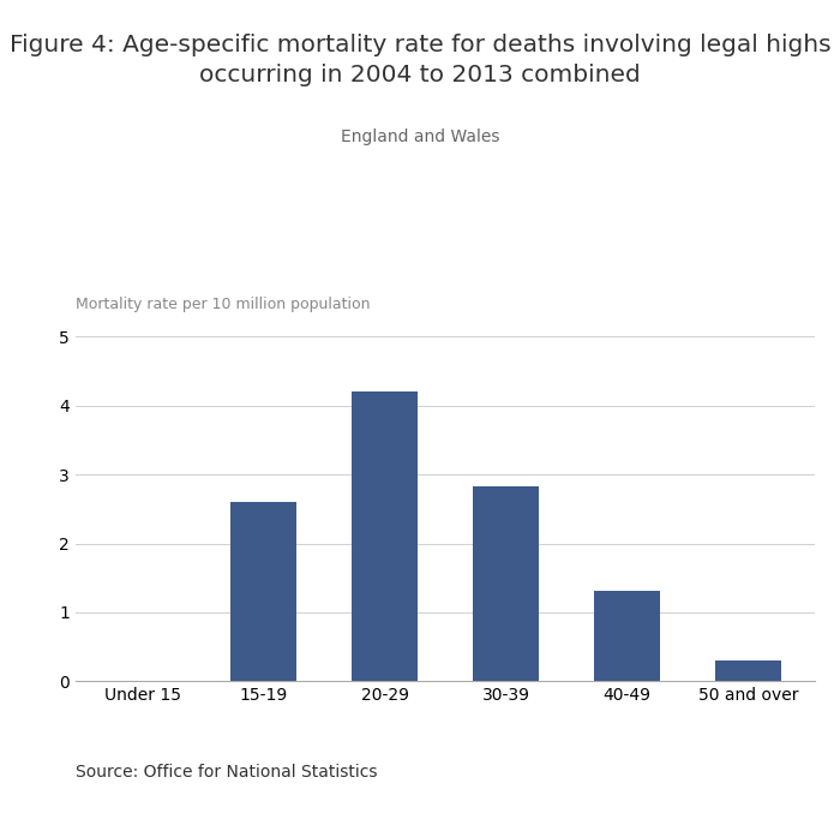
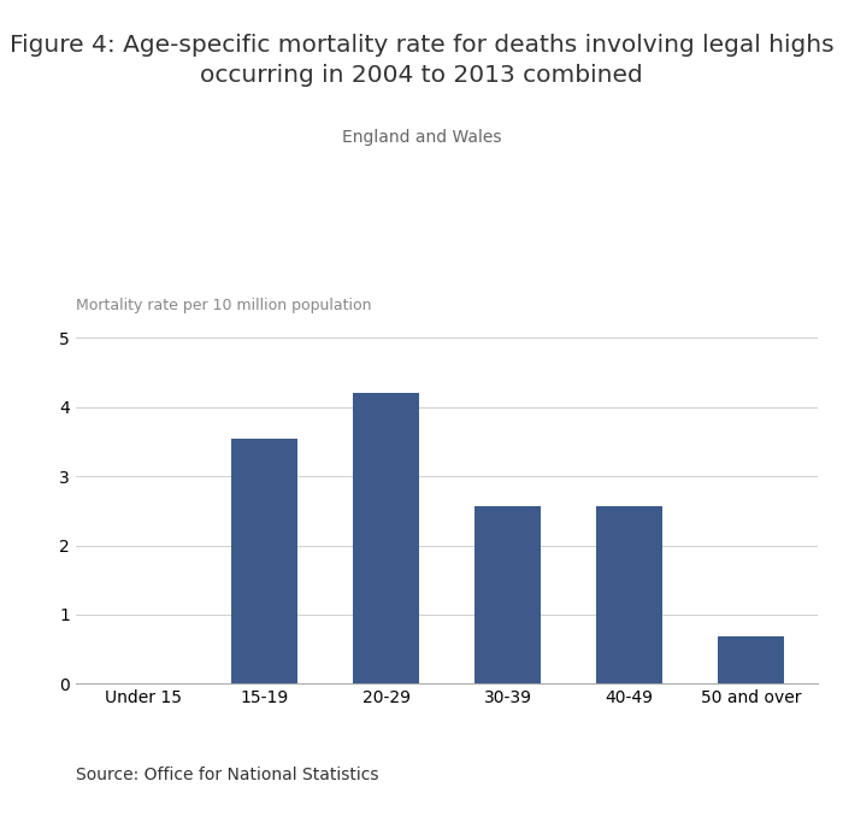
15-19: 2.60 -> 3.54
30-39: 2.82 -> 2.56
40-49: 1.32 -> 2.56
50 and over: 0.30 -> 0.68
